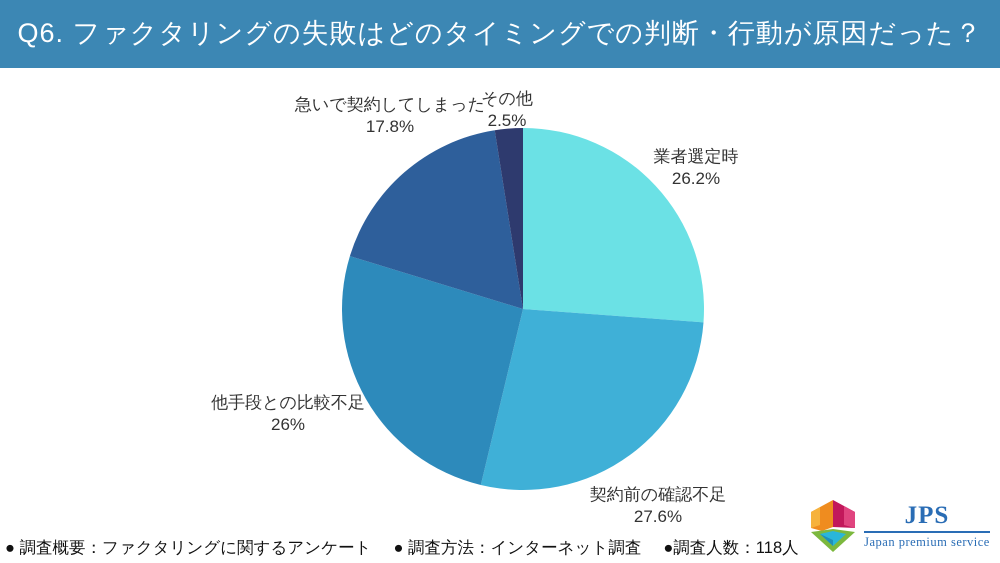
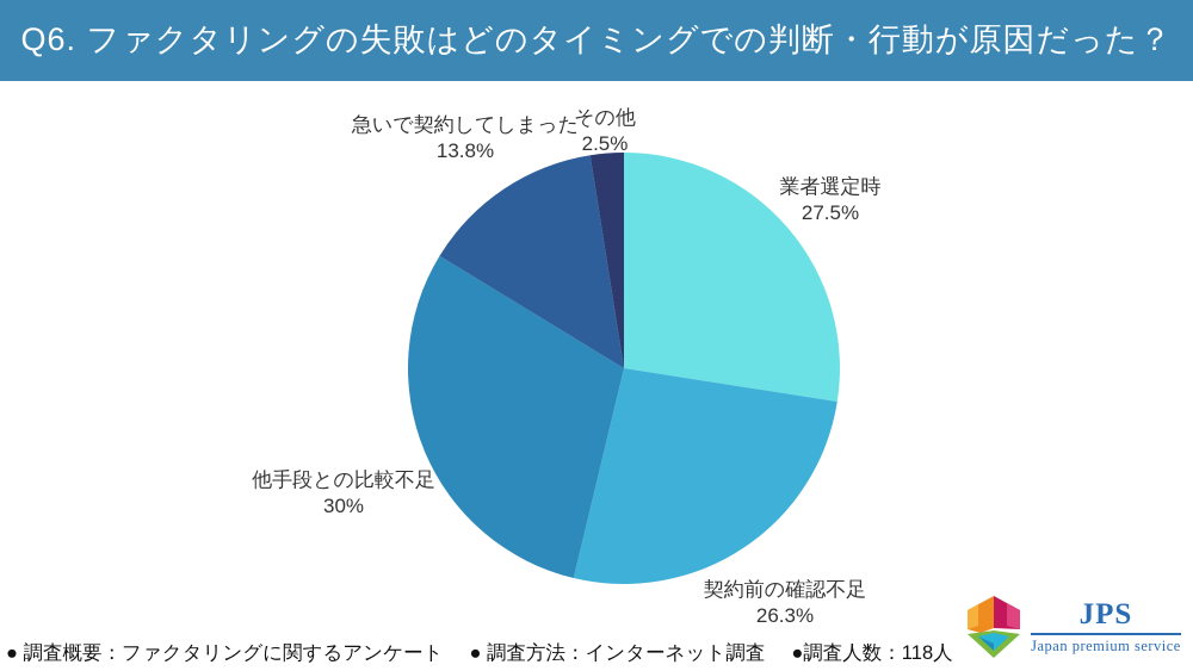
業者選定時: 26.2% -> 27.5%
契約前の確認不足: 27.6% -> 26.3%
他手段との比較不足: 26% -> 30%
急いで契約してしまった: 17.8% -> 13.8%
